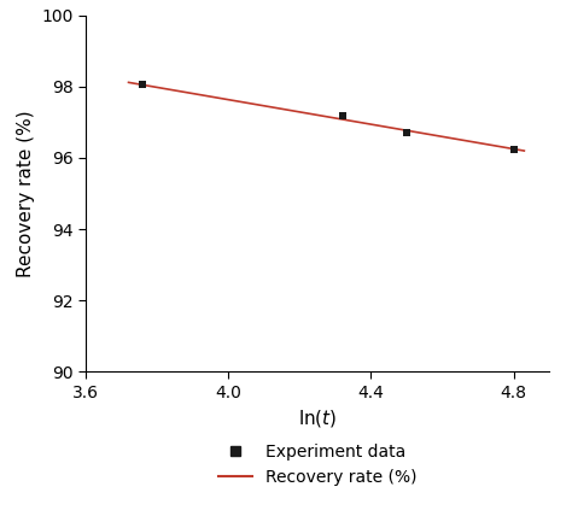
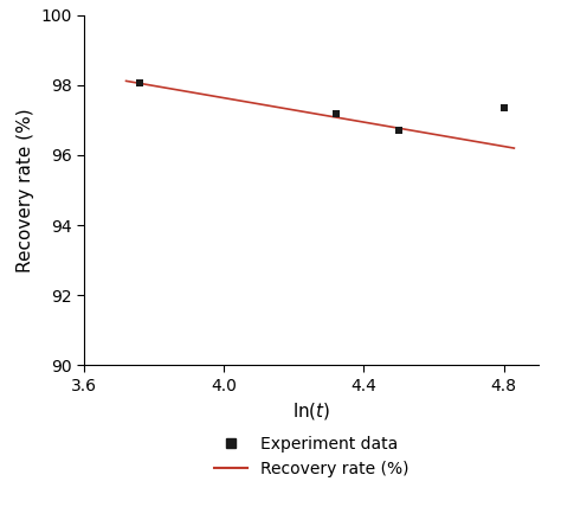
4.8: 96.25 -> 97.35
